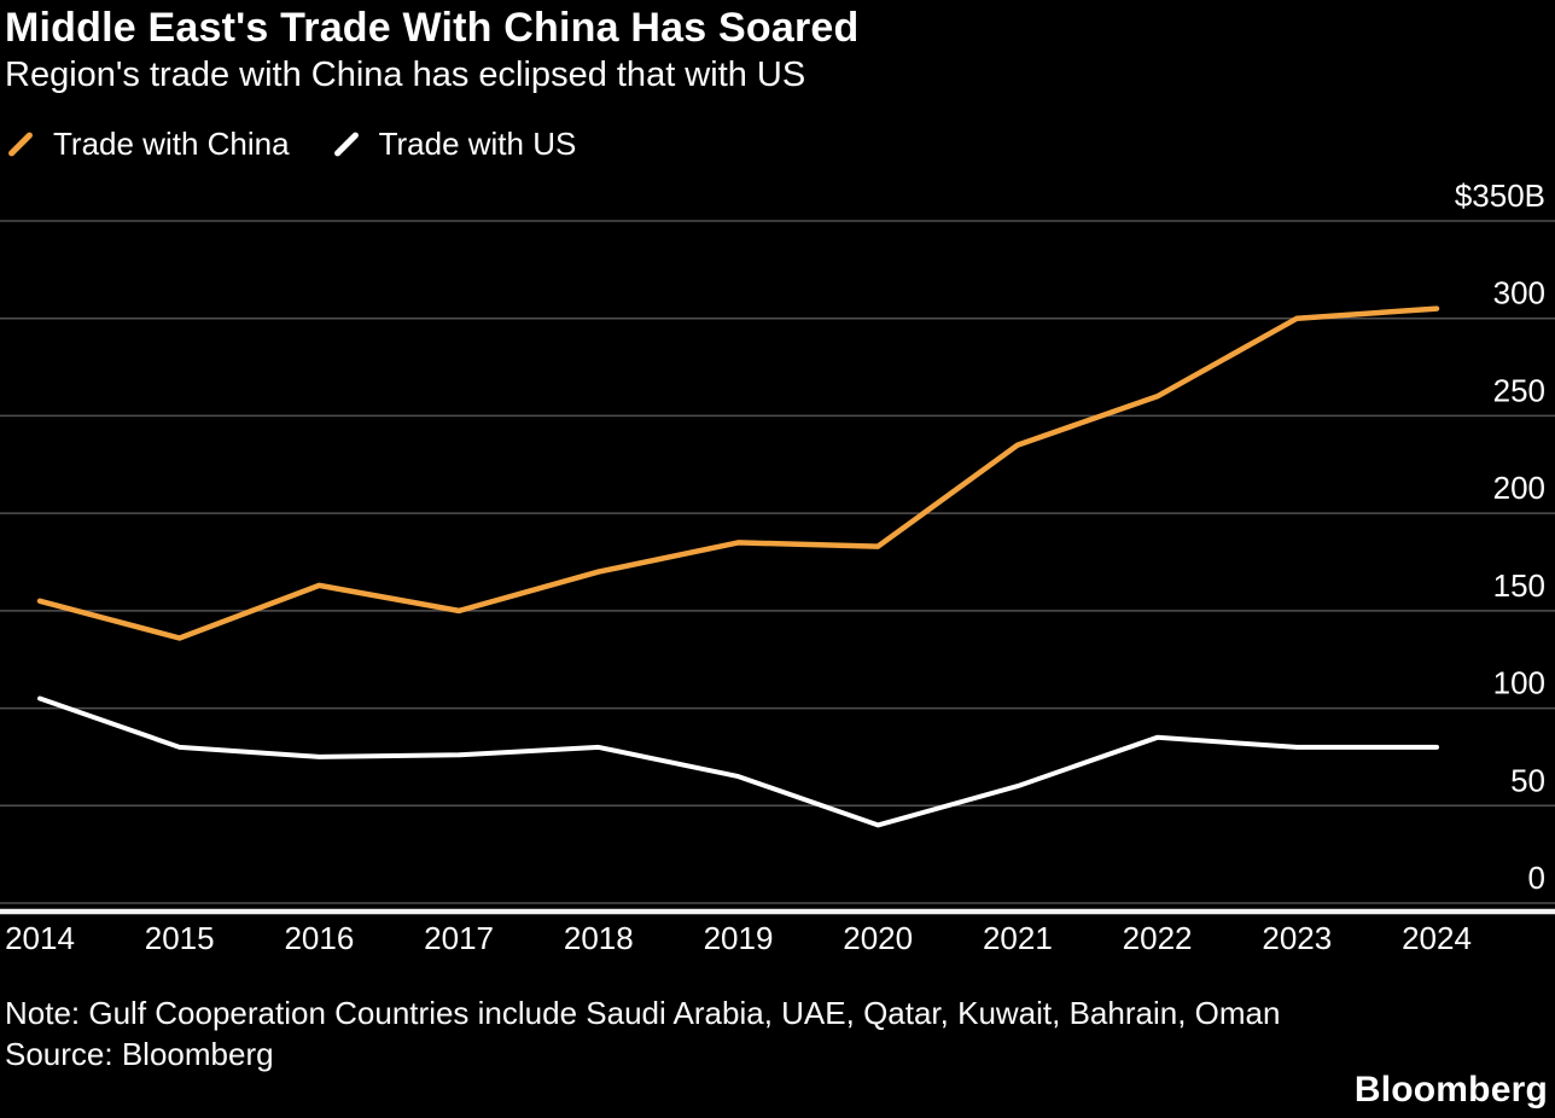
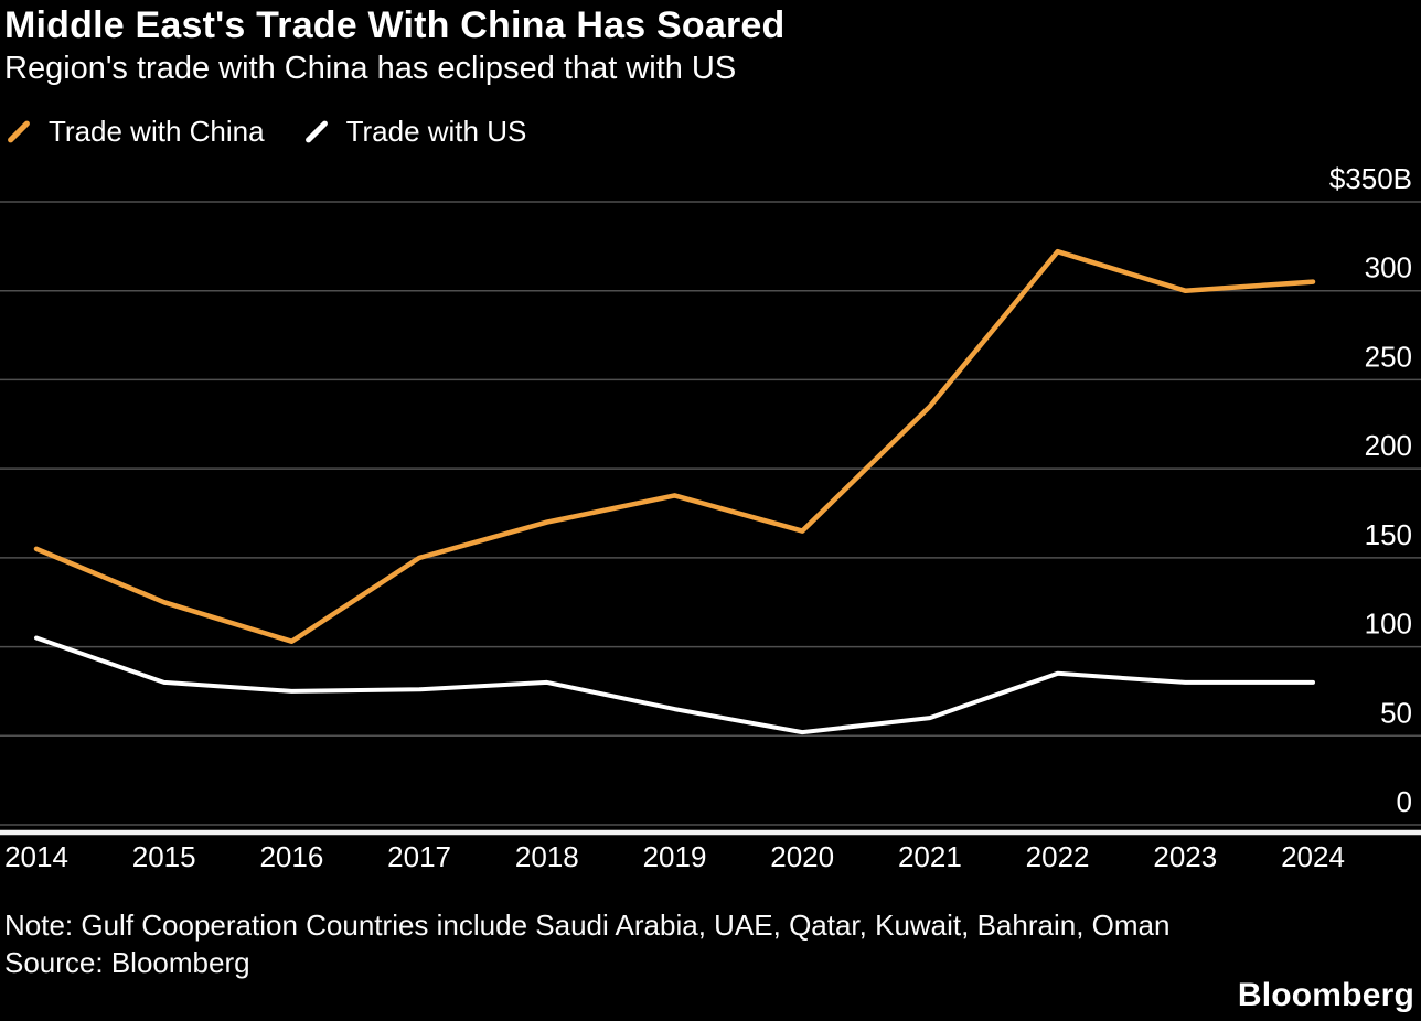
Trade with China/2015: $136B -> $125B
Trade with China/2016: $163B -> $103B
Trade with China/2020: $183B -> $165B
Trade with US/2020: $40B -> $52B
Trade with China/2022: $260B -> $322B
